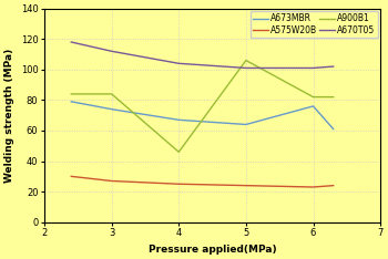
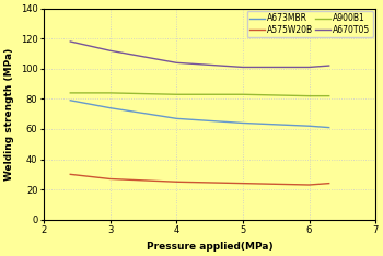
A900B1/4: 46 -> 83
A900B1/5: 106 -> 83
A673MBR/6: 76 -> 62
